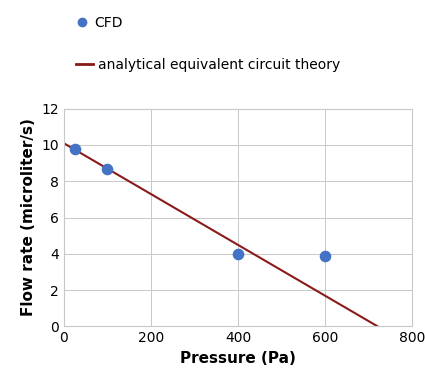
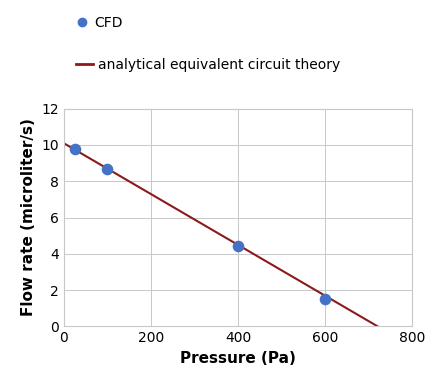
400: 4.0 -> 4.5
600: 3.9 -> 1.5
